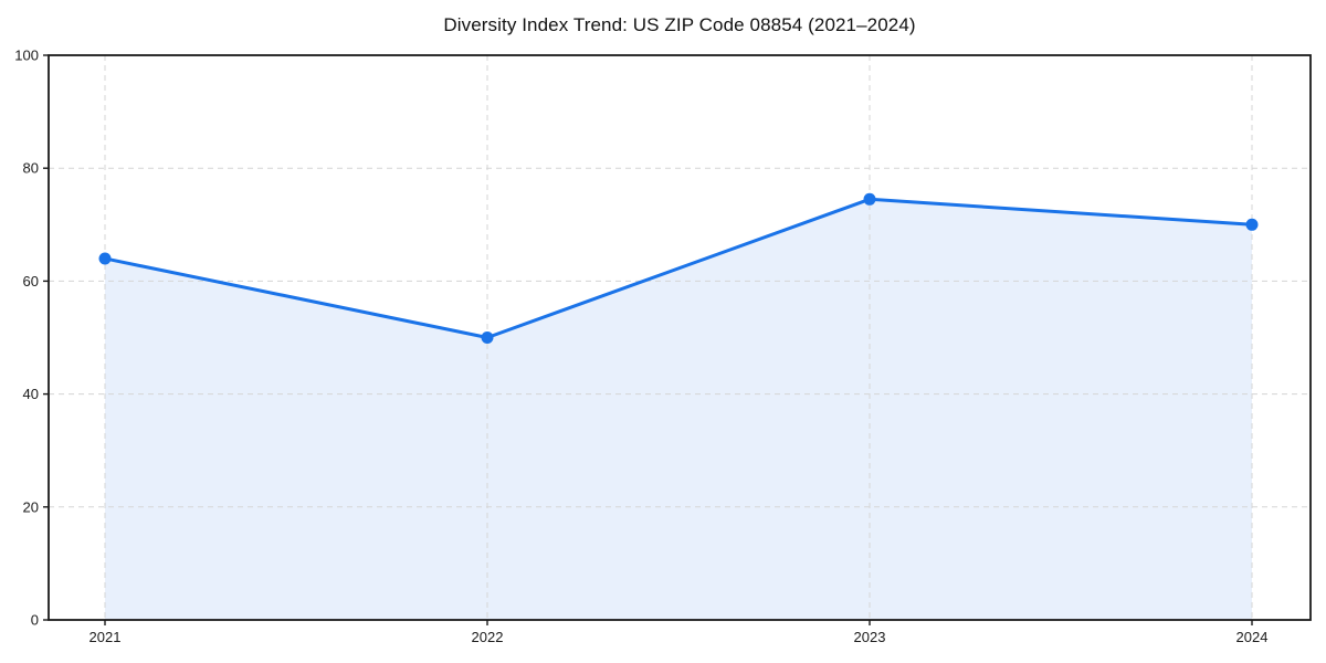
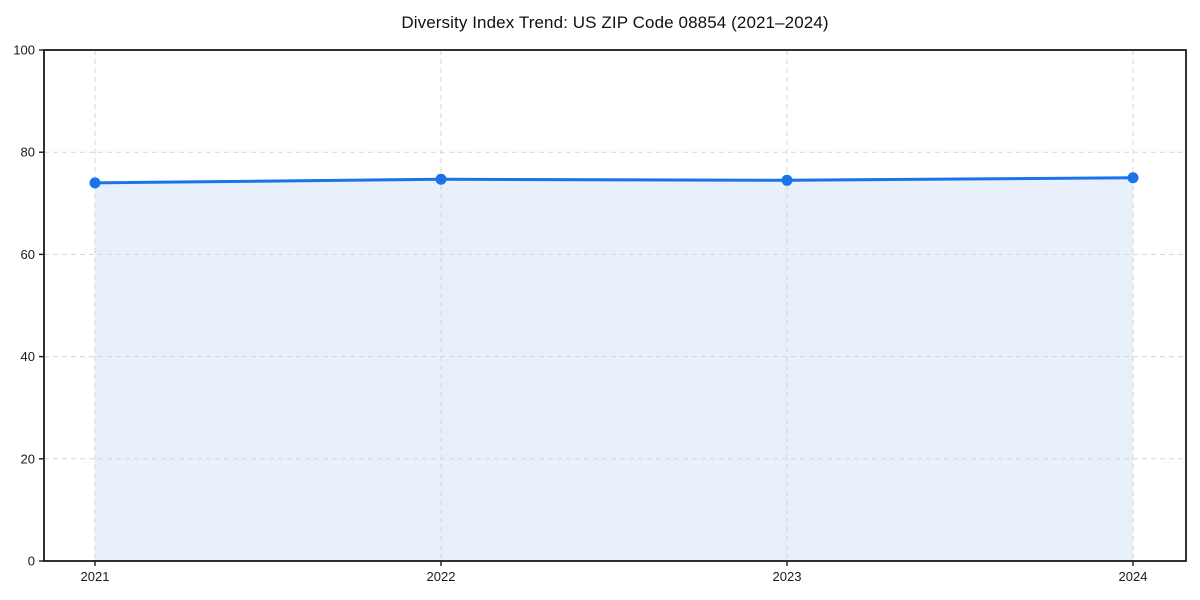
2021: 64 -> 74
2022: 50 -> 75
2024: 70 -> 75
